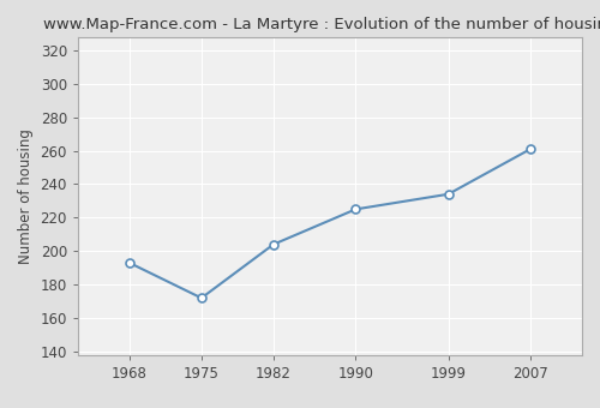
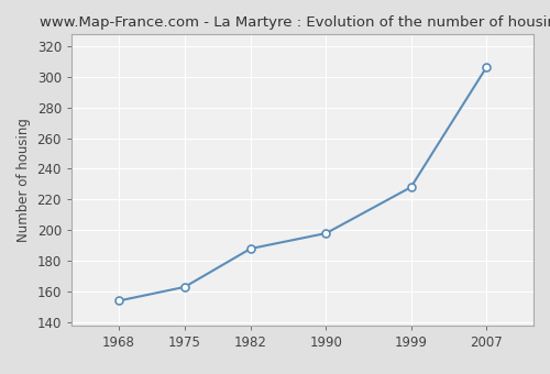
1968: 193 -> 154
1975: 172 -> 163
1982: 204 -> 188
1990: 225 -> 198
1999: 234 -> 228
2007: 261 -> 306
